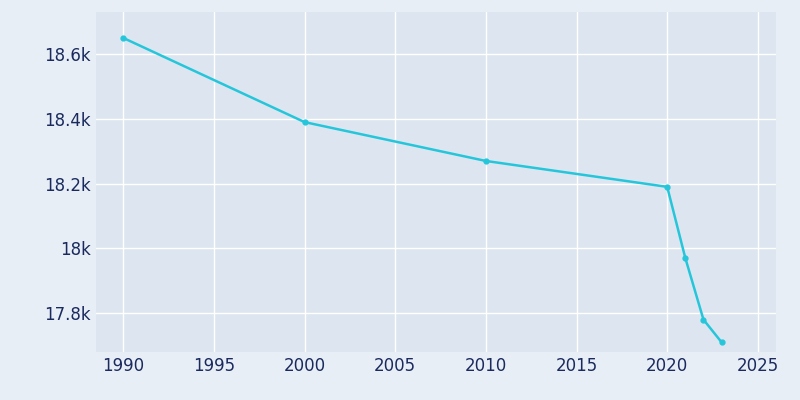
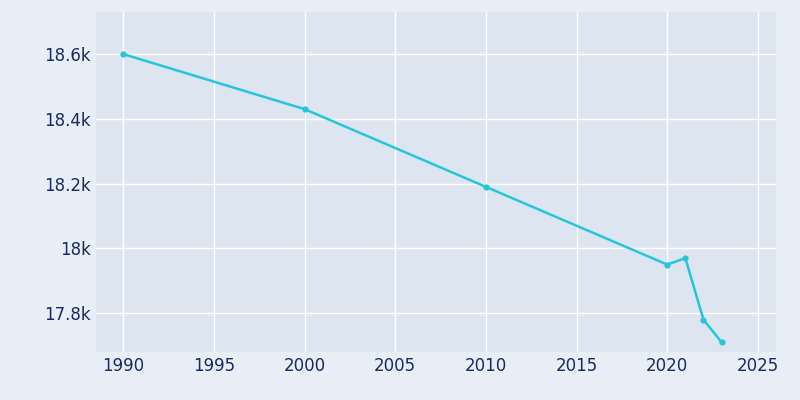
1990: 18.65k -> 18.60k
2000: 18.39k -> 18.43k
2010: 18.27k -> 18.19k
2020: 18.19k -> 17.95k
